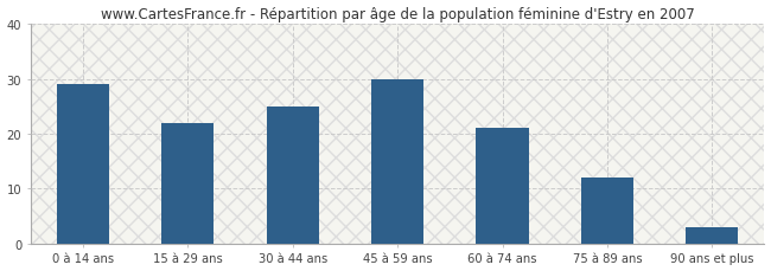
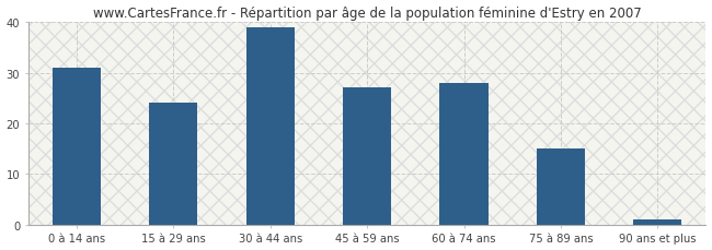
0 à 14 ans: 29 -> 31
15 à 29 ans: 22 -> 24
30 à 44 ans: 25 -> 39
45 à 59 ans: 30 -> 27
60 à 74 ans: 21 -> 28
75 à 89 ans: 12 -> 15
90 ans et plus: 3 -> 1
